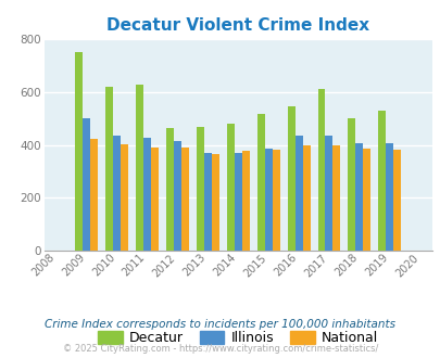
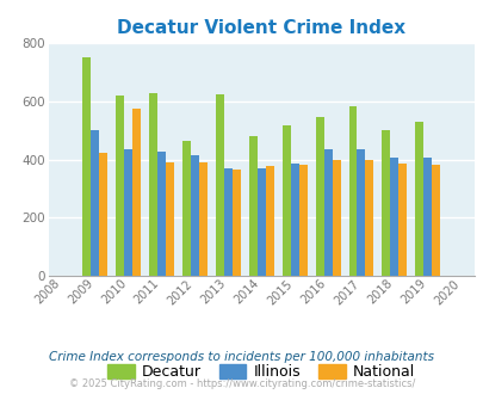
National/2010: 402 -> 575
Decatur/2013: 468 -> 625
Decatur/2017: 612 -> 585
